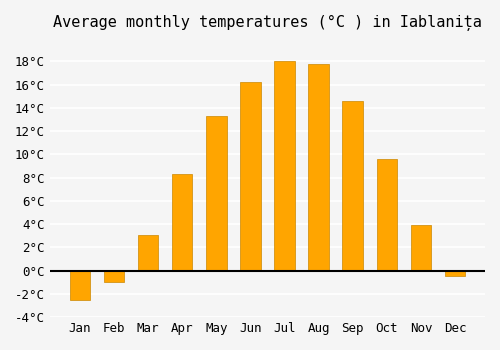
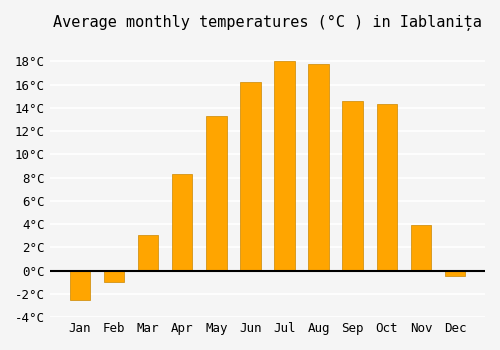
Oct: 9.6°C -> 14.3°C
